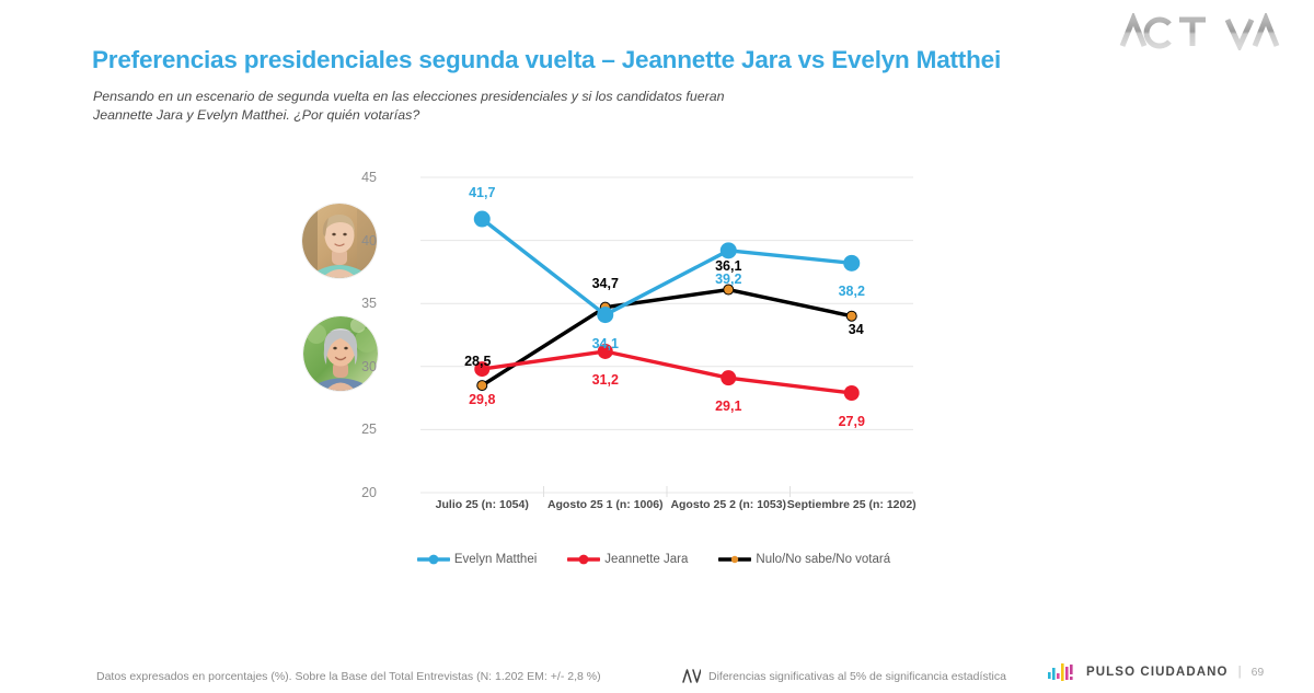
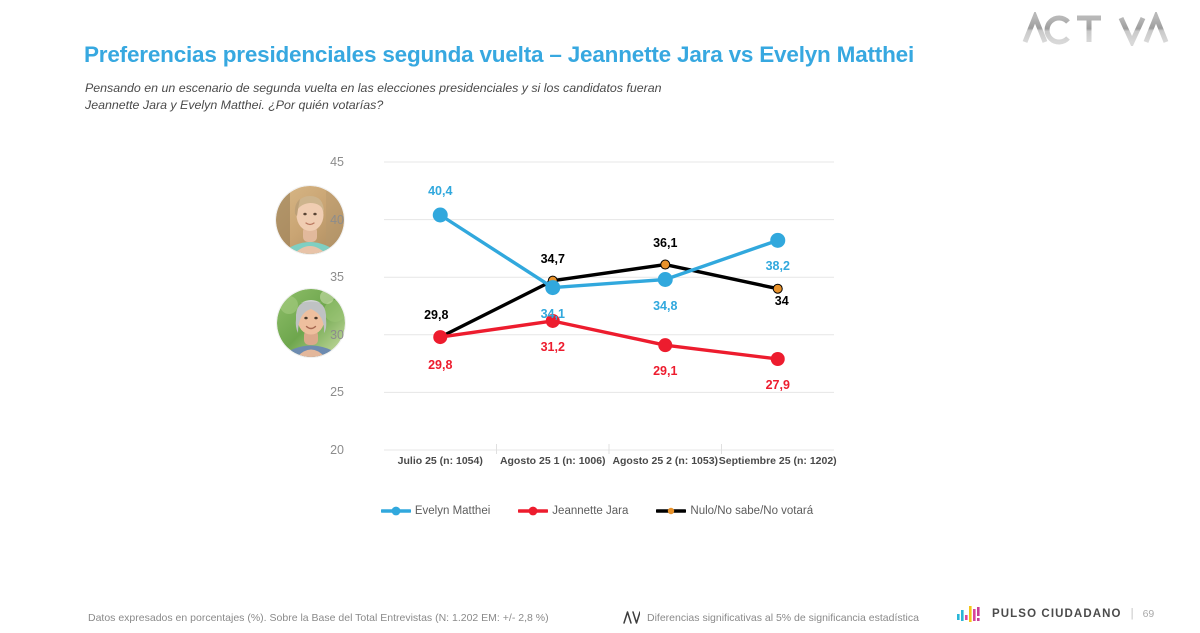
Evelyn Matthei/Julio 25 (n: 1054): 41,7 -> 40,4
Nulo/No sabe/No votará/Julio 25 (n: 1054): 28,5 -> 29,8
Evelyn Matthei/Agosto 25 2 (n: 1053): 39,2 -> 34,8
